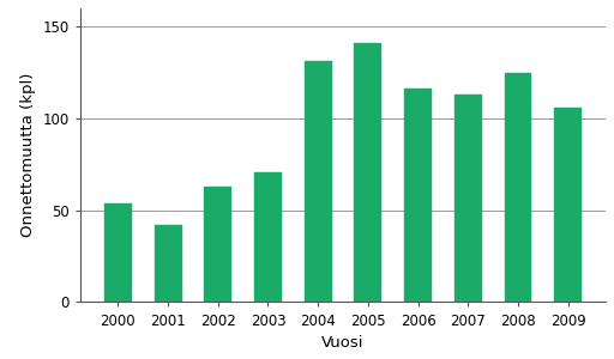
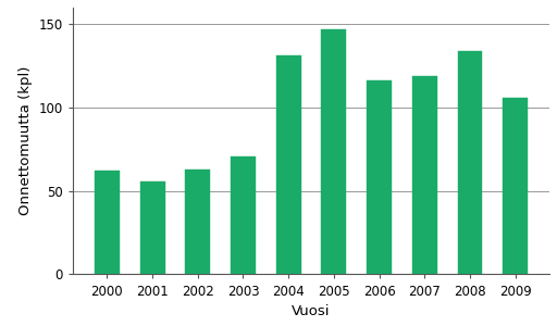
2000: 54 -> 62
2001: 42 -> 56
2005: 141 -> 147
2007: 113 -> 119
2008: 125 -> 134
